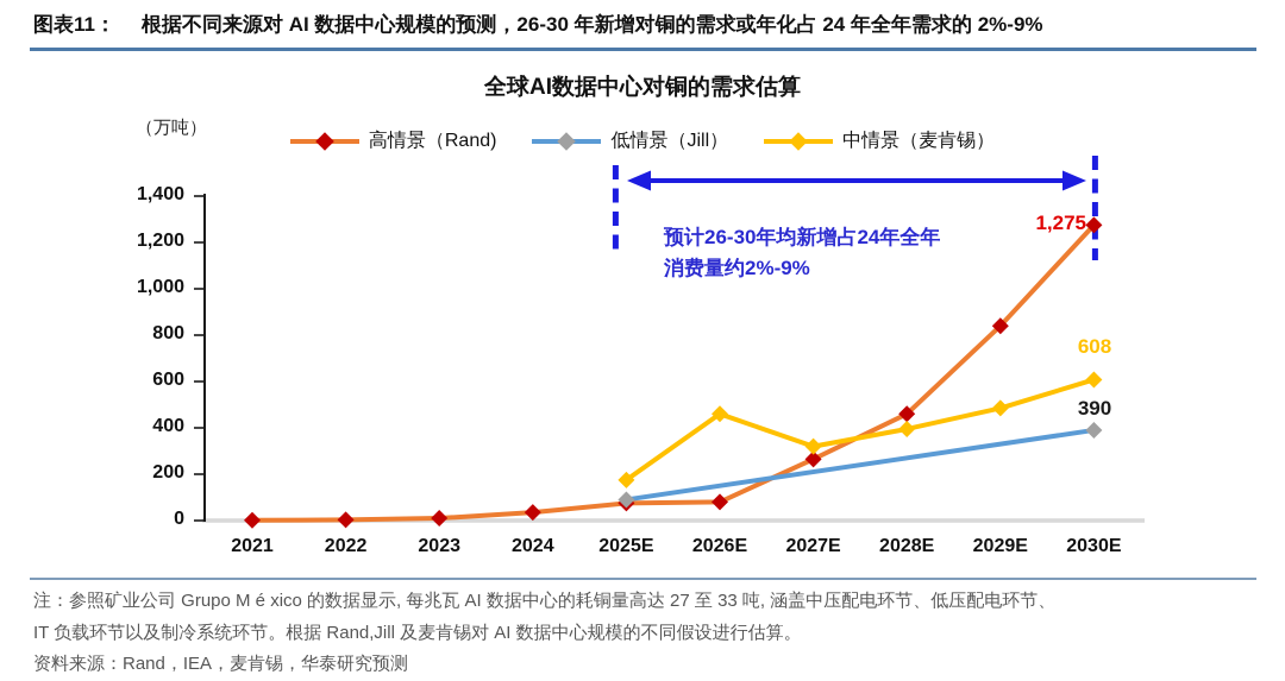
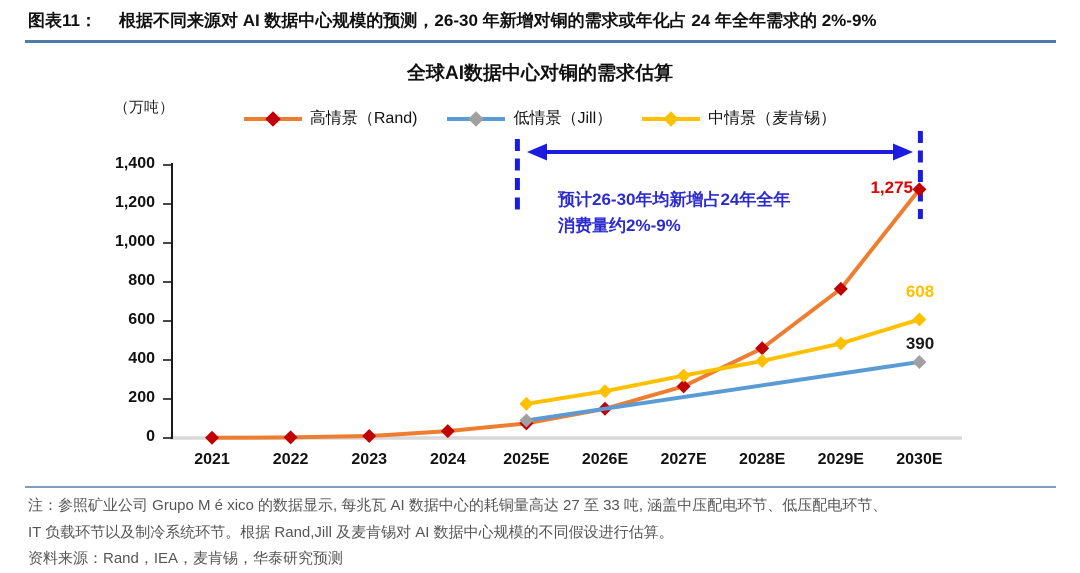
高情景（Rand)/2026E: 80 -> 150
中情景（麦肯锡）/2026E: 460 -> 240
高情景（Rand)/2029E: 840 -> 760
